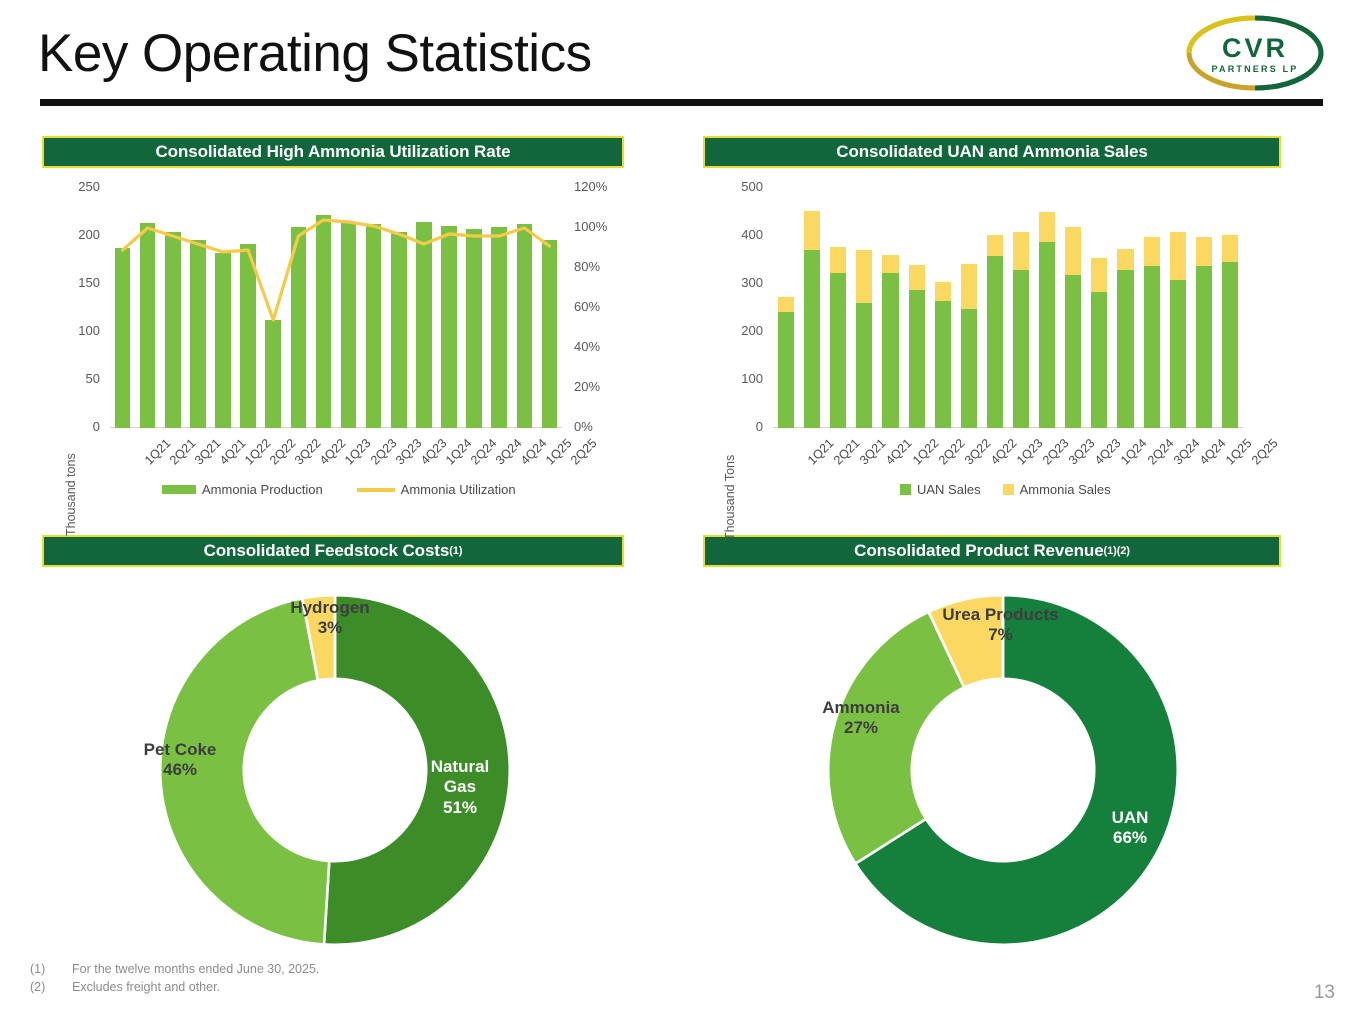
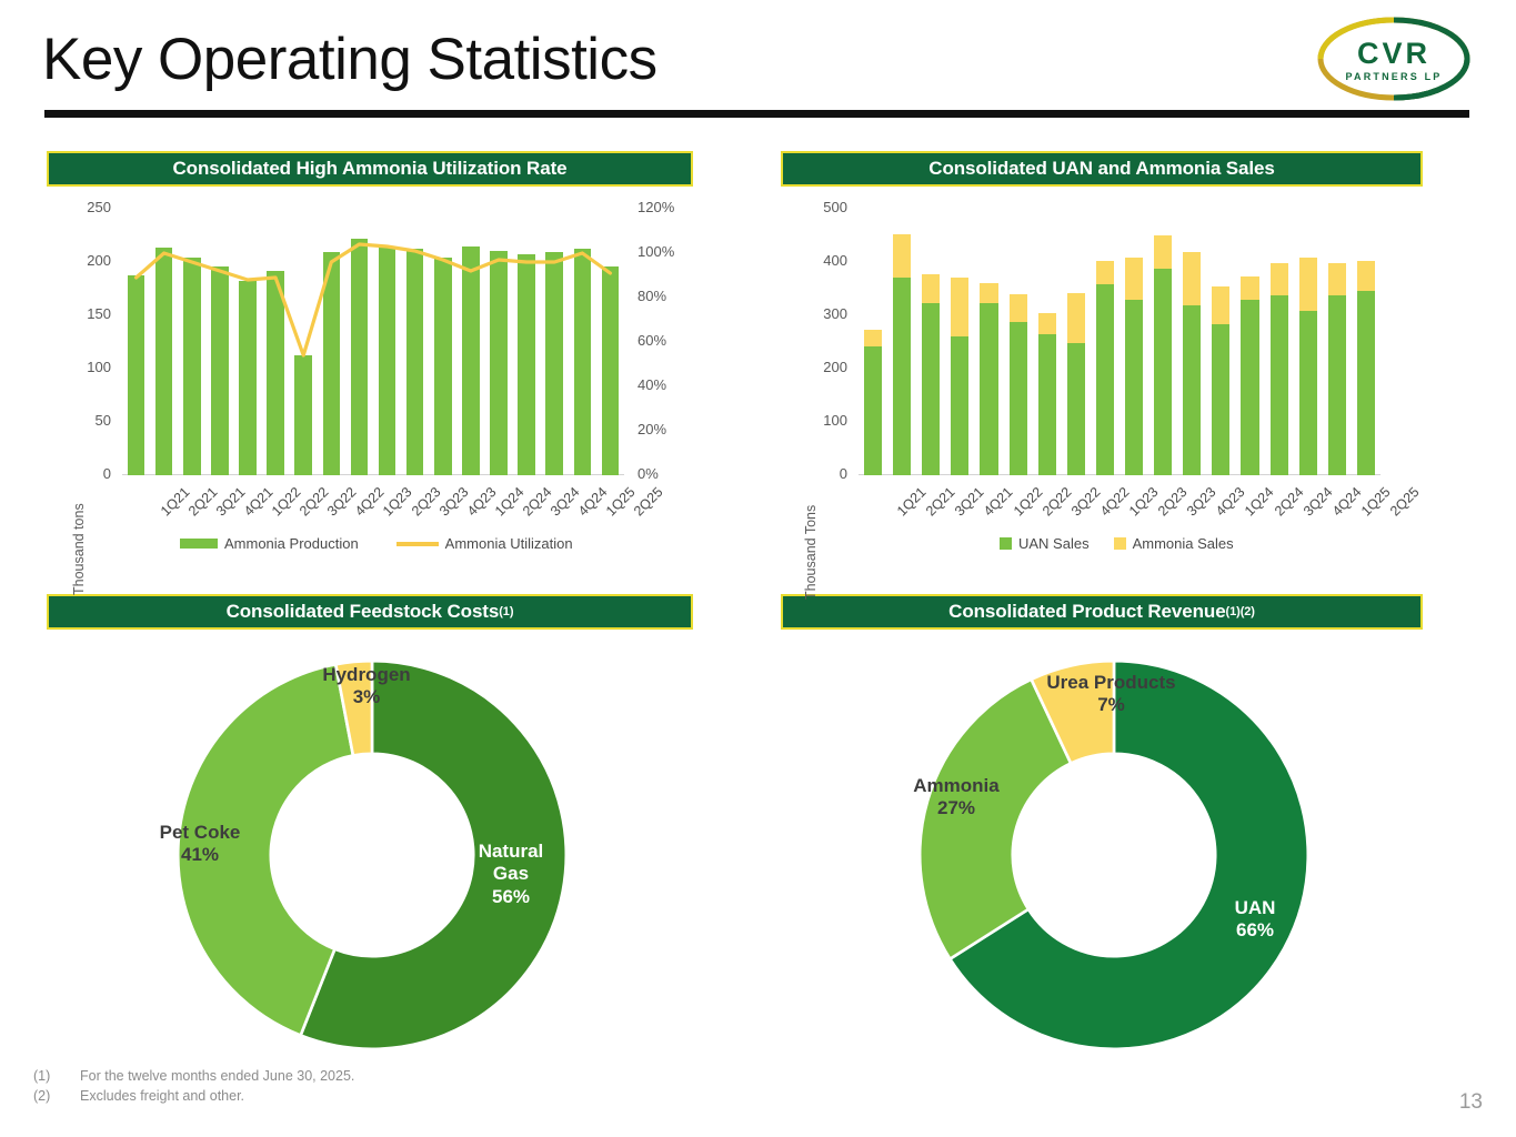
Consolidated Feedstock Costs/Natural Gas: 51% -> 56%
Consolidated Feedstock Costs/Pet Coke: 46% -> 41%
